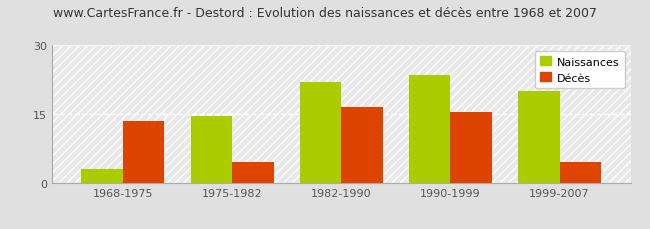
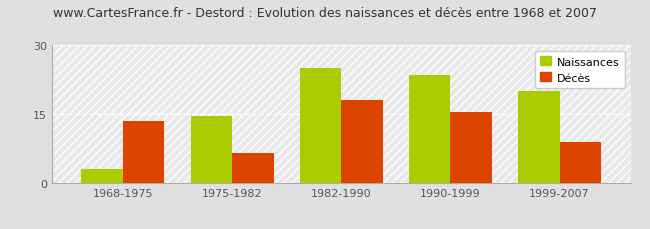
Décès/1975-1982: 4.5 -> 6.5
Naissances/1982-1990: 22.0 -> 25.0
Décès/1982-1990: 16.5 -> 18.0
Décès/1999-2007: 4.5 -> 9.0
